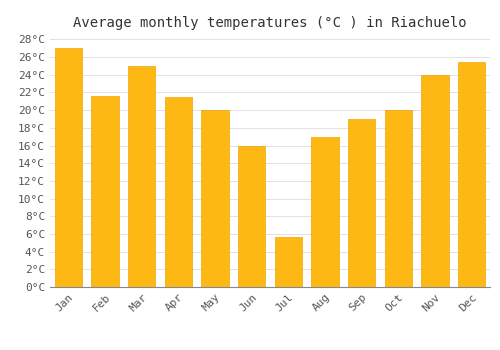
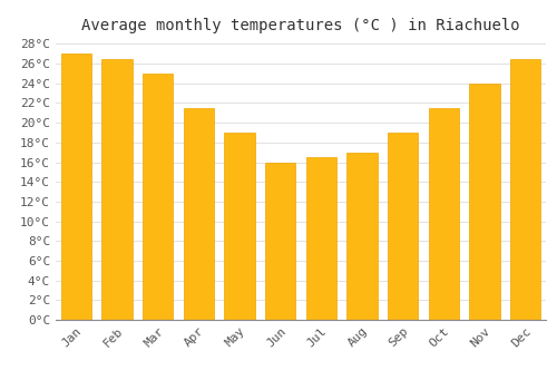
Feb: 21.6°C -> 26.5°C
May: 20.0°C -> 19.0°C
Jul: 5.6°C -> 16.5°C
Oct: 20.0°C -> 21.5°C
Dec: 25.4°C -> 26.5°C
